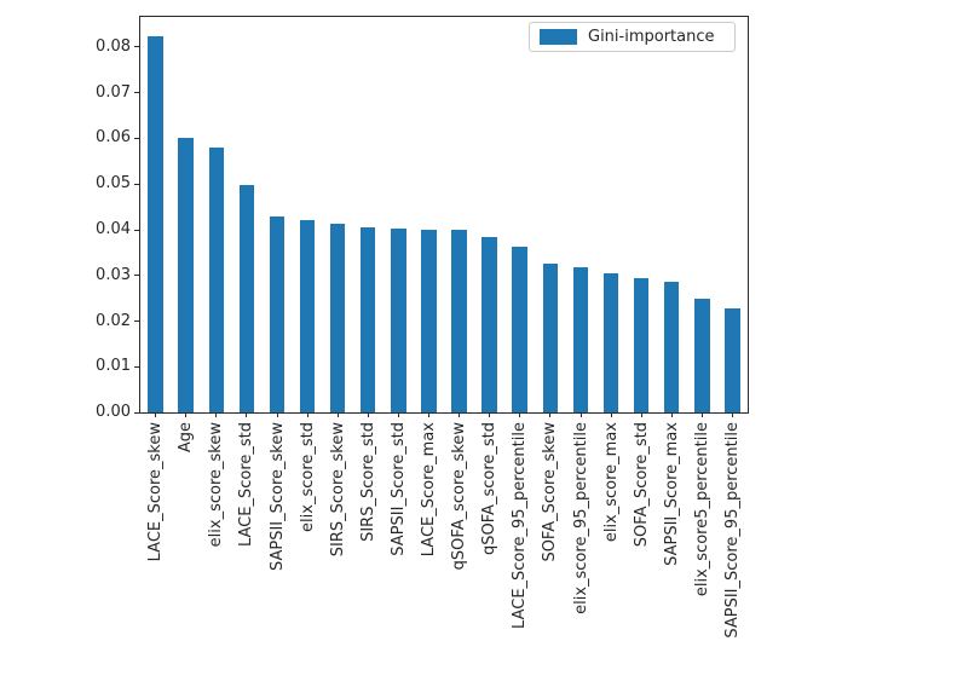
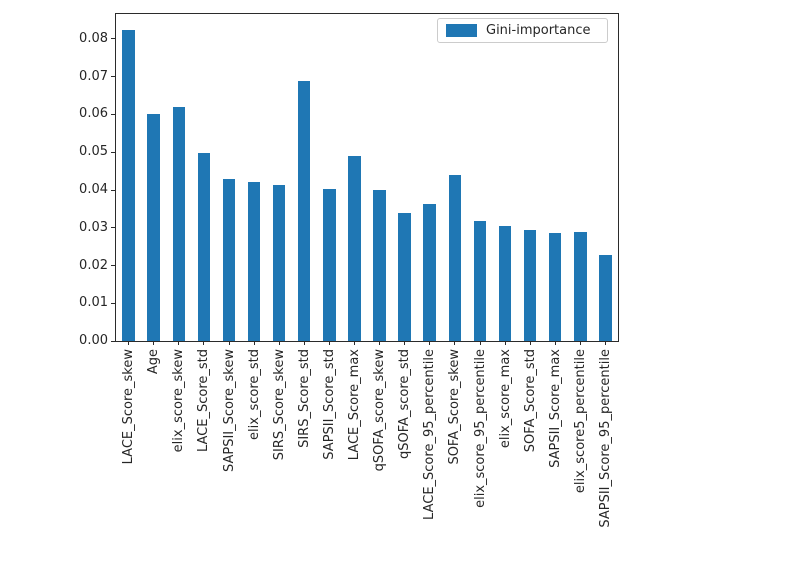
elix_score_skew: 0.058 -> 0.062
SIRS_Score_std: 0.041 -> 0.069
LACE_Score_max: 0.040 -> 0.049
qSOFA_score_std: 0.038 -> 0.034
SOFA_Score_skew: 0.033 -> 0.044
elix_score5_percentile: 0.025 -> 0.029
